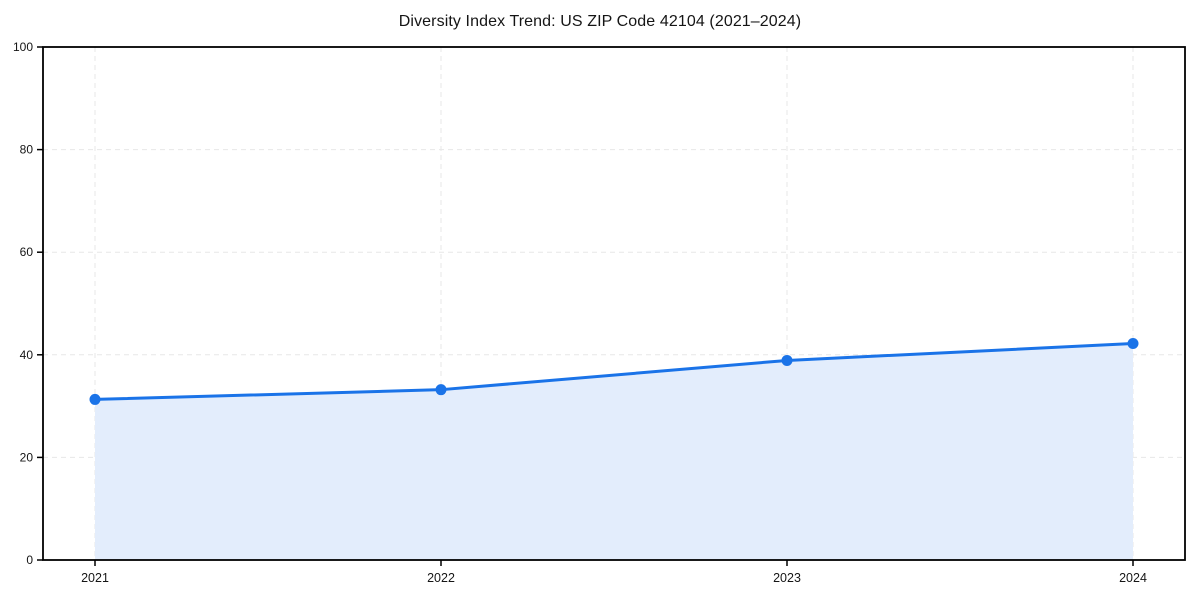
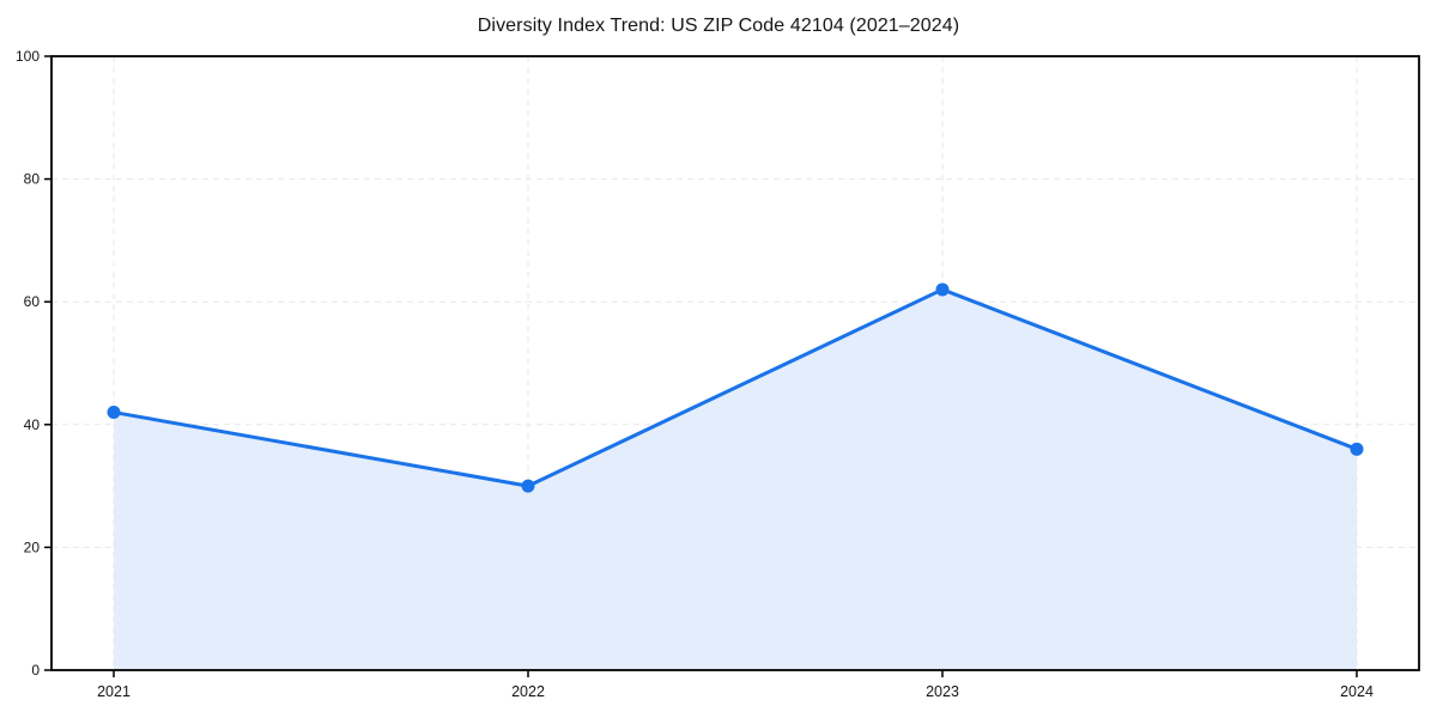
2021: 31 -> 42
2022: 33 -> 30
2023: 39 -> 62
2024: 42 -> 36
